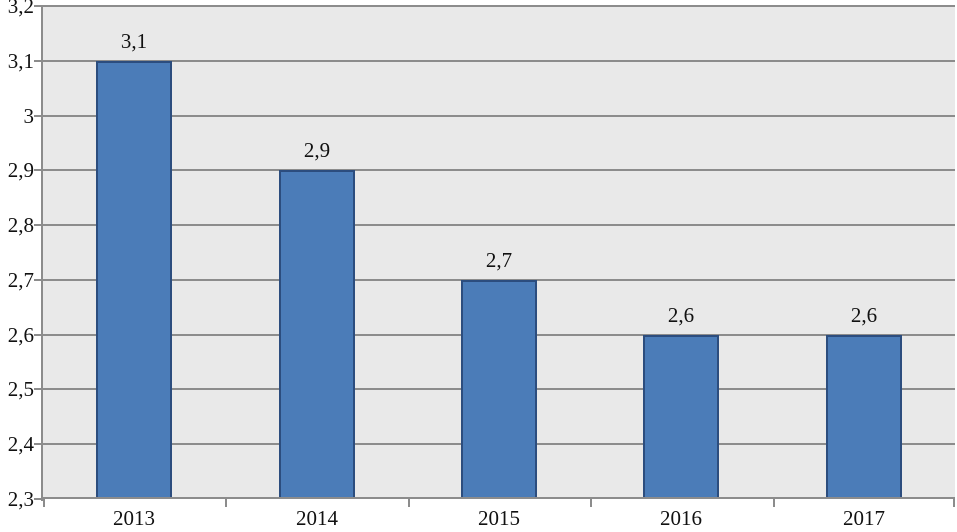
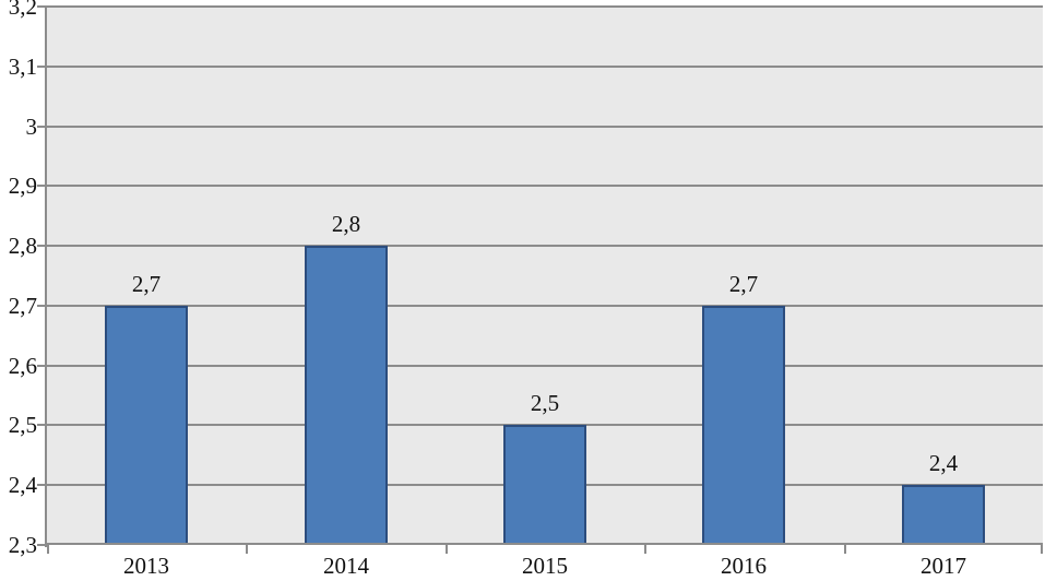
2013: 3,1 -> 2,7
2014: 2,9 -> 2,8
2015: 2,7 -> 2,5
2016: 2,6 -> 2,7
2017: 2,6 -> 2,4
